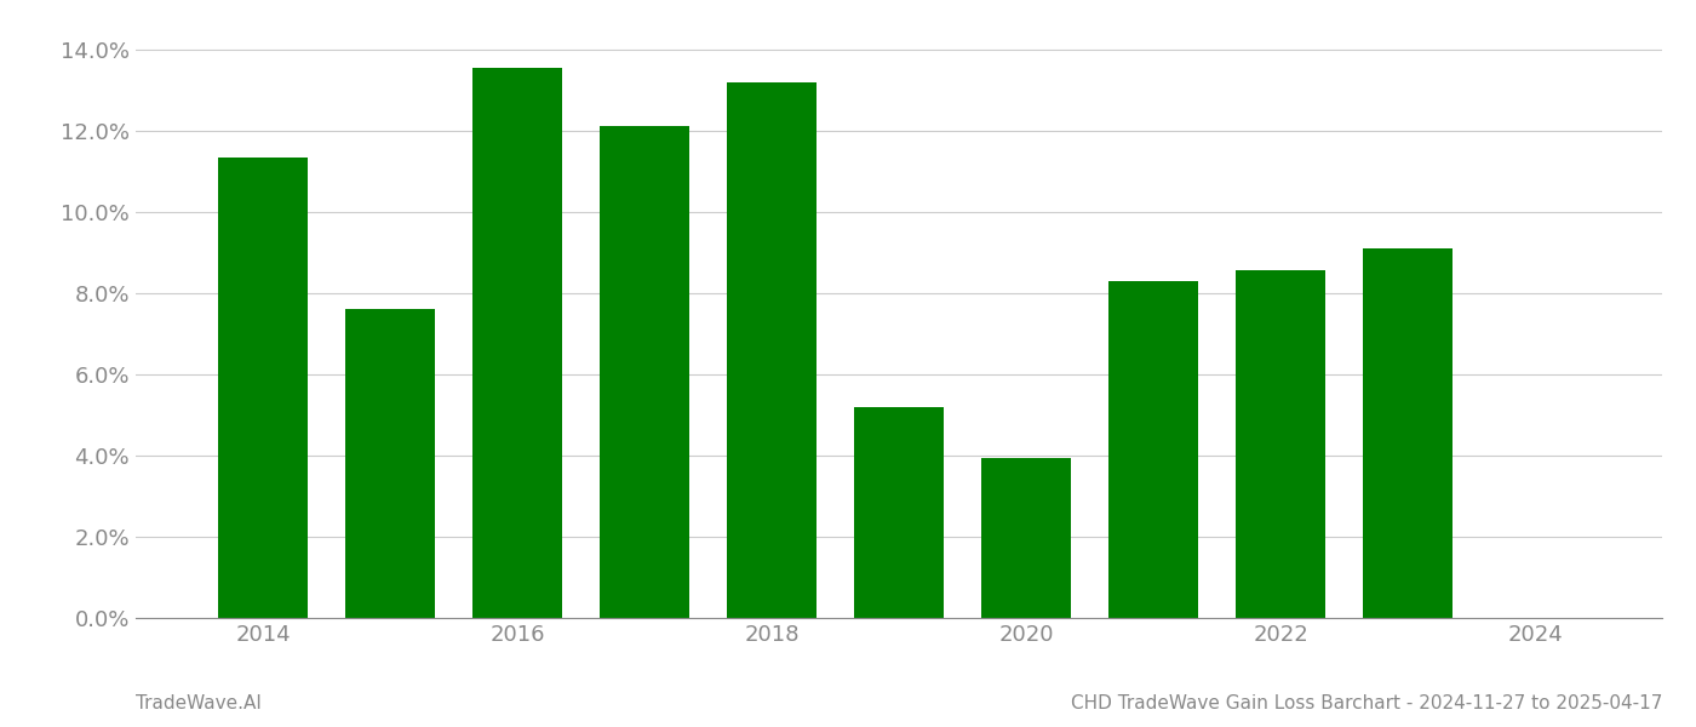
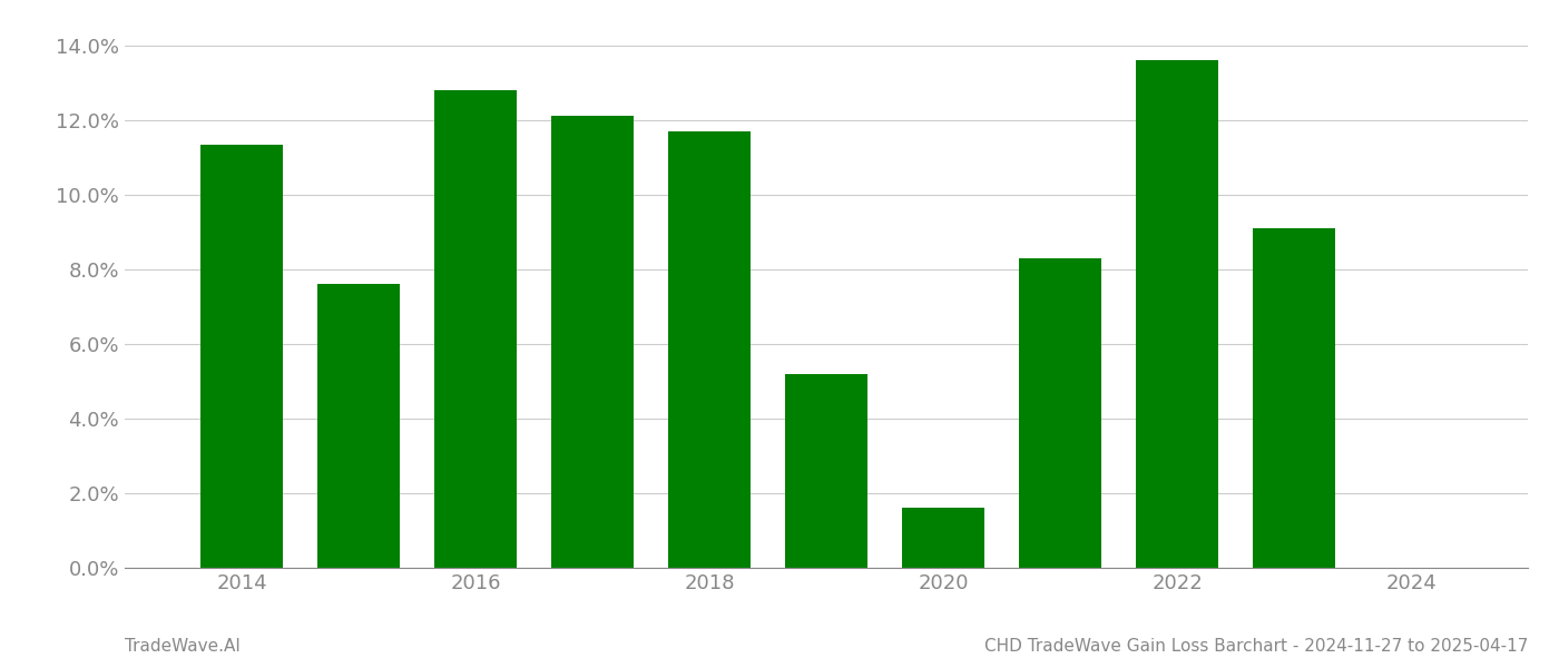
2016: 13.55% -> 12.80%
2018: 13.20% -> 11.70%
2020: 3.95% -> 1.60%
2022: 8.55% -> 13.60%
